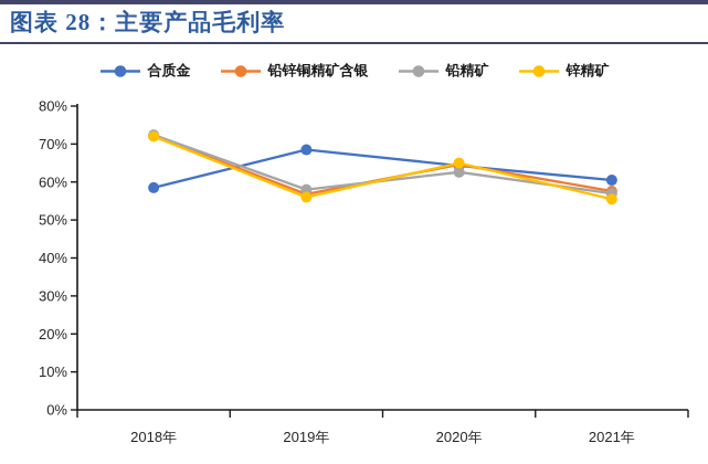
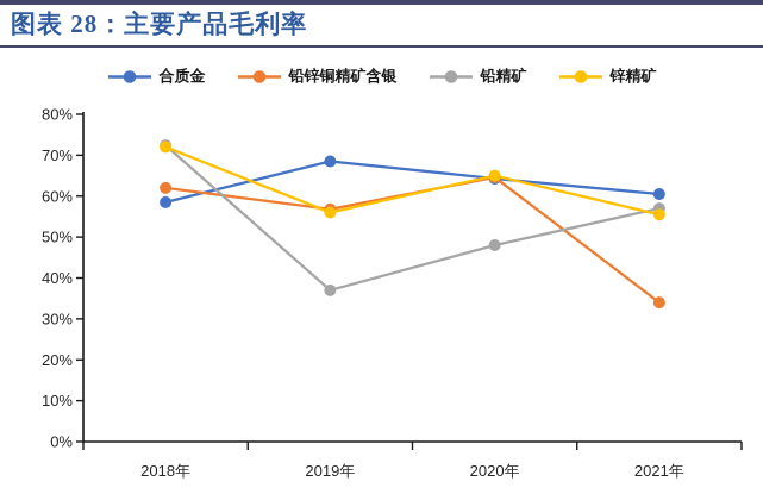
铅锌铜精矿含银/2018年: 72% -> 62%
铅精矿/2019年: 58% -> 37%
铅精矿/2020年: 63% -> 48%
铅锌铜精矿含银/2021年: 58% -> 34%
